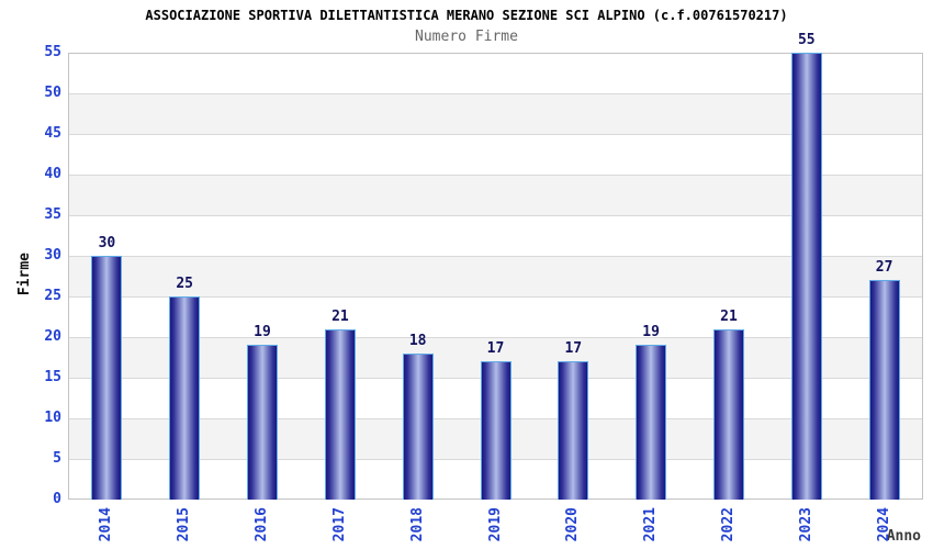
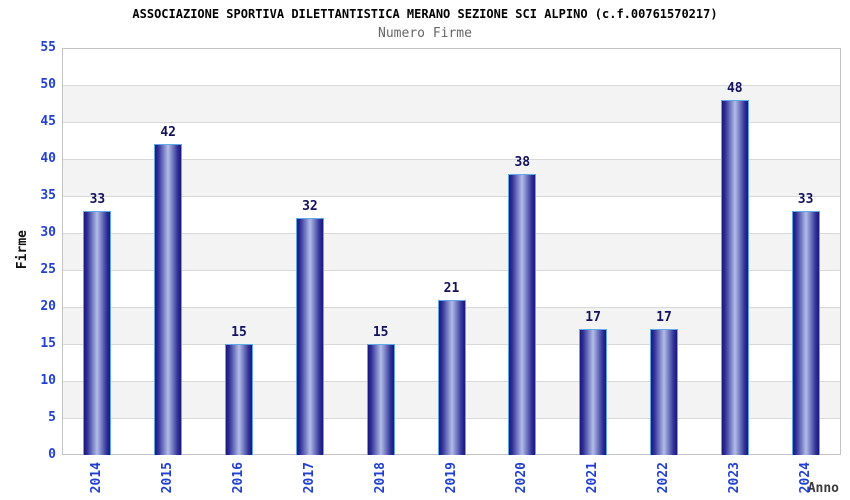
2014: 30 -> 33
2015: 25 -> 42
2016: 19 -> 15
2017: 21 -> 32
2018: 18 -> 15
2019: 17 -> 21
2020: 17 -> 38
2021: 19 -> 17
2022: 21 -> 17
2023: 55 -> 48
2024: 27 -> 33
